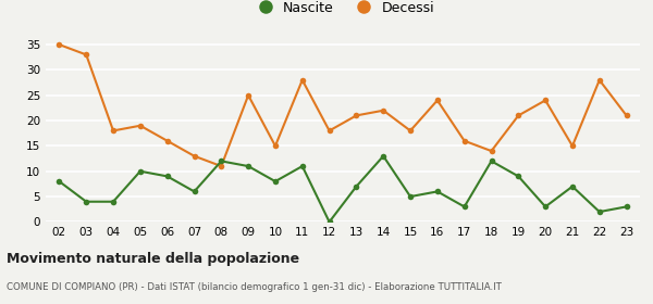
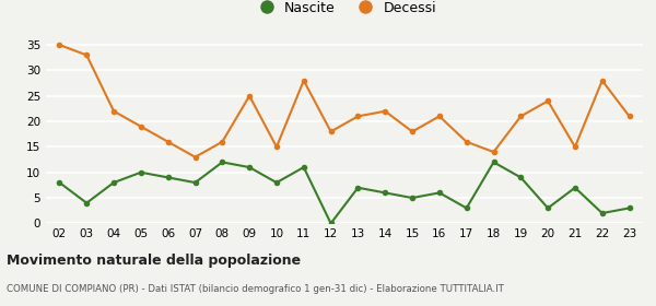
Nascite/04: 4 -> 8
Decessi/04: 18 -> 22
Nascite/07: 6 -> 8
Decessi/08: 11 -> 16
Nascite/14: 13 -> 6
Decessi/16: 24 -> 21
